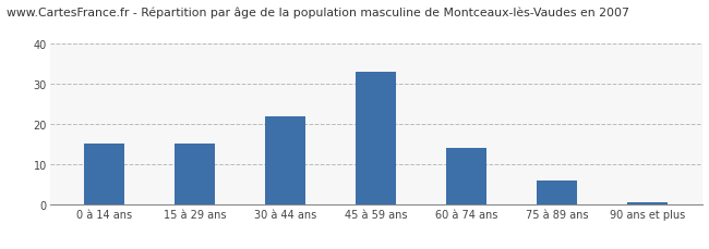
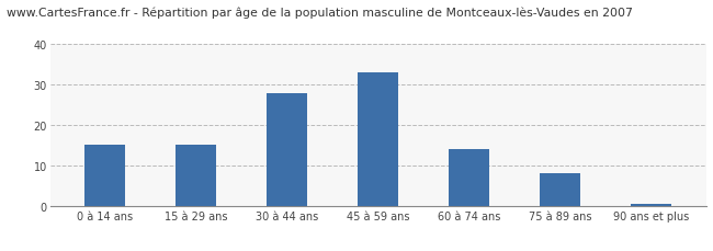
30 à 44 ans: 22.0 -> 28.0
75 à 89 ans: 6.0 -> 8.0
